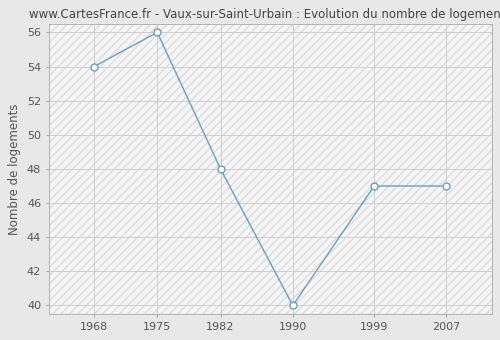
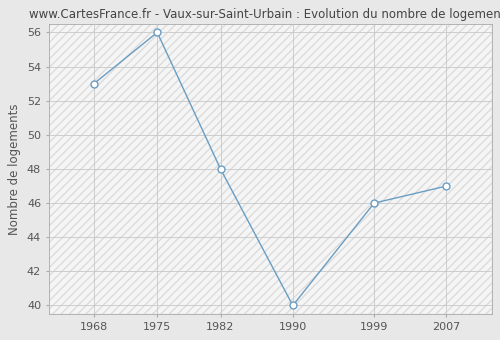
1968: 54 -> 53
1999: 47 -> 46
